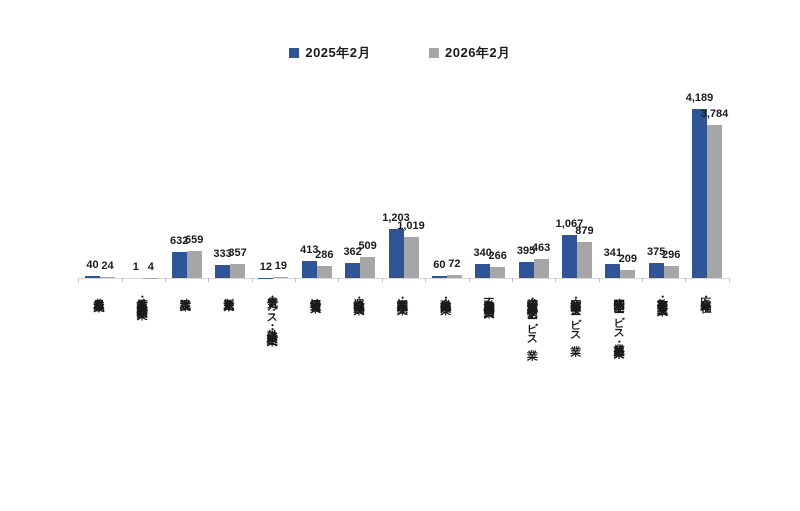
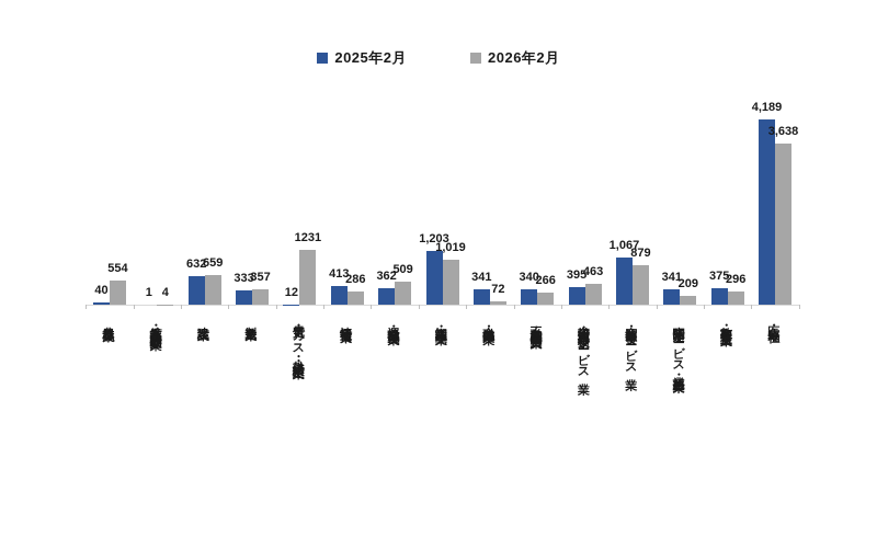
2026年2月/農林漁業: 24 -> 554
2026年2月/電気・ガス・熱供給・水道業: 19 -> 1231
2025年2月/金融業・保険業: 60 -> 341
2026年2月/医療・福祉: 3,784 -> 3,638
